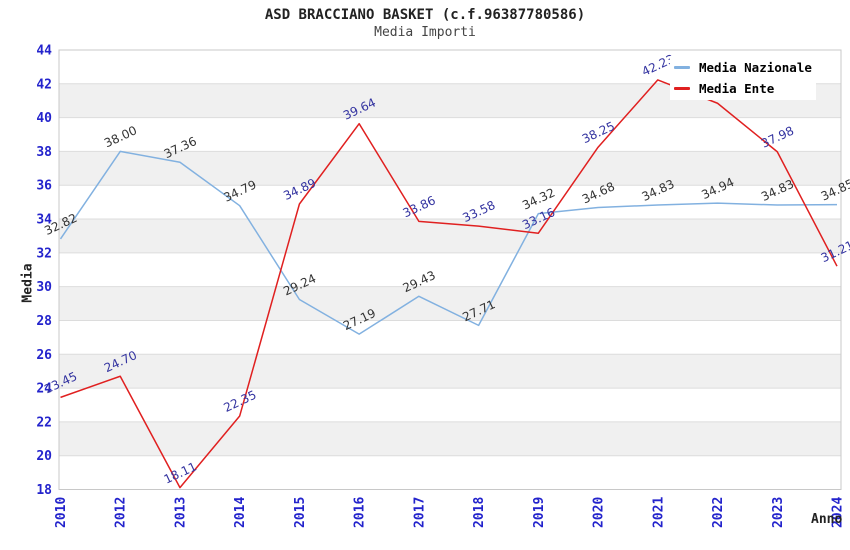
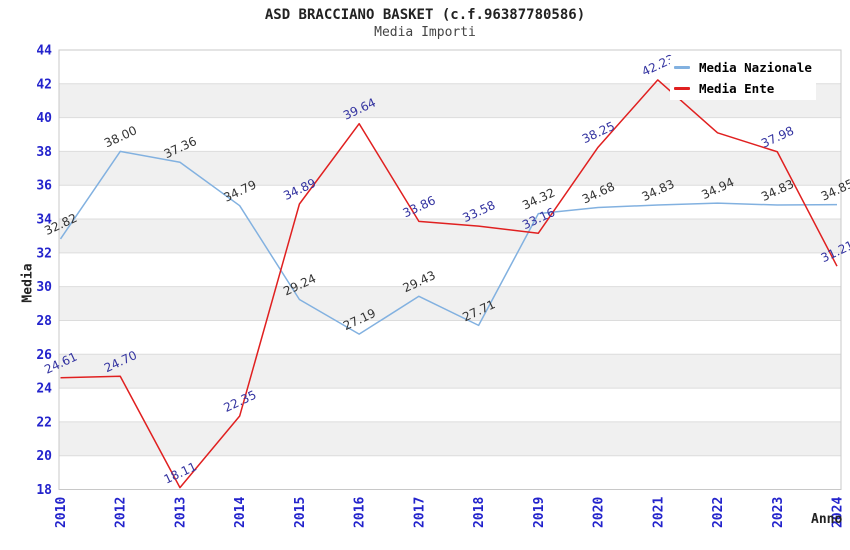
Media Ente/2010: 23.45 -> 24.61
Media Ente/2022: 40.9 -> 39.1
